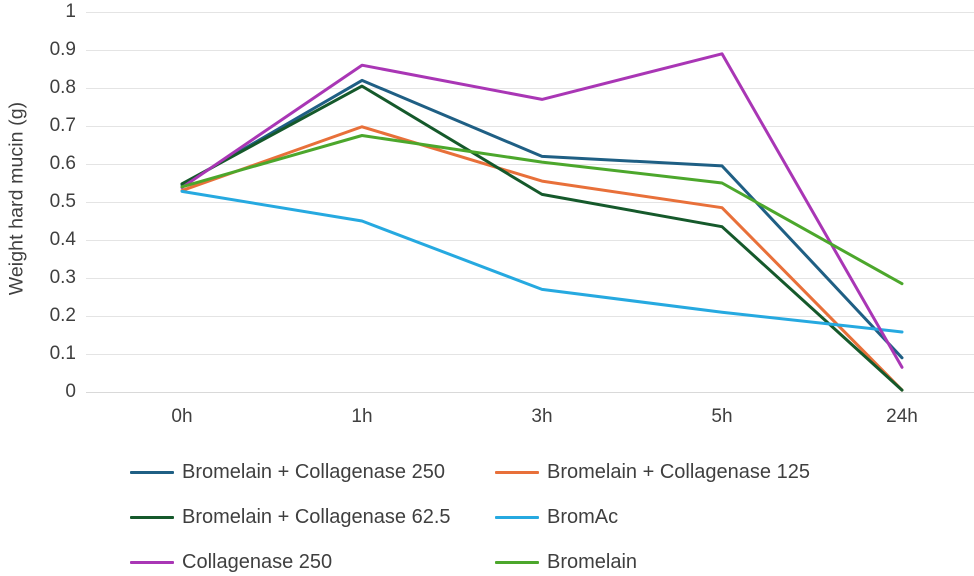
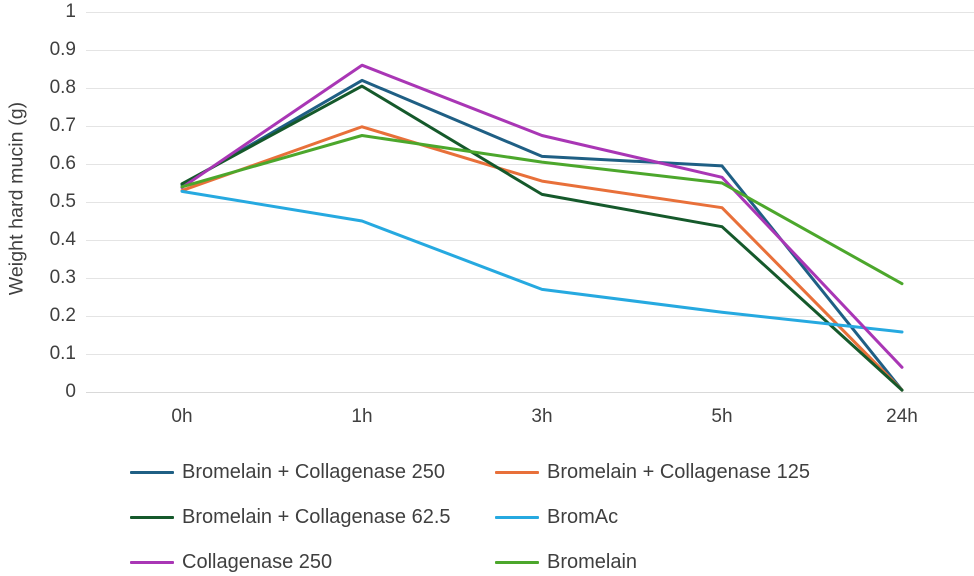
Collagenase 250/3h: 0.77 -> 0.68
Collagenase 250/5h: 0.89 -> 0.56
Bromelain + Collagenase 250/24h: 0.09 -> 0.01
